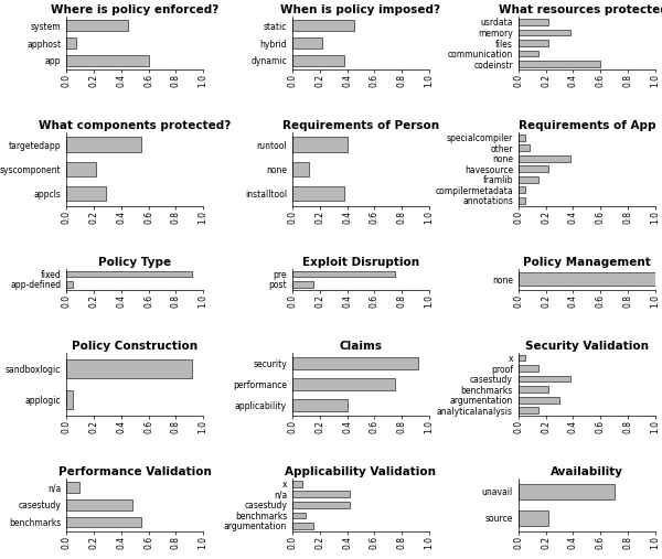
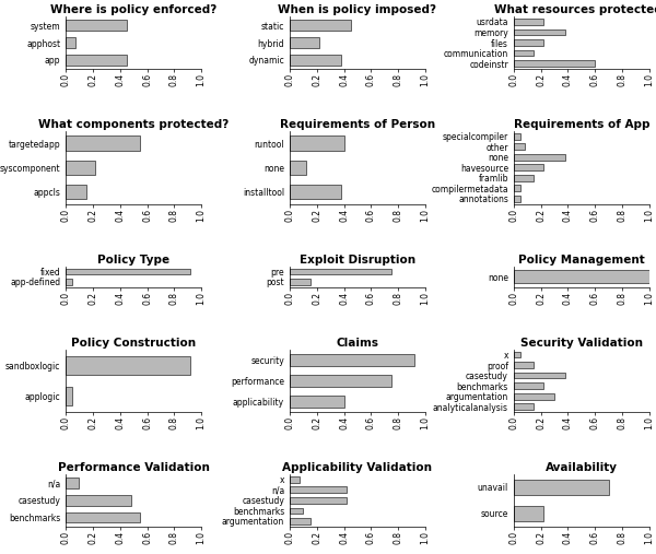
Where is policy enforced?/app: 0.60 -> 0.45
What components protected?/appcls: 0.29 -> 0.15
